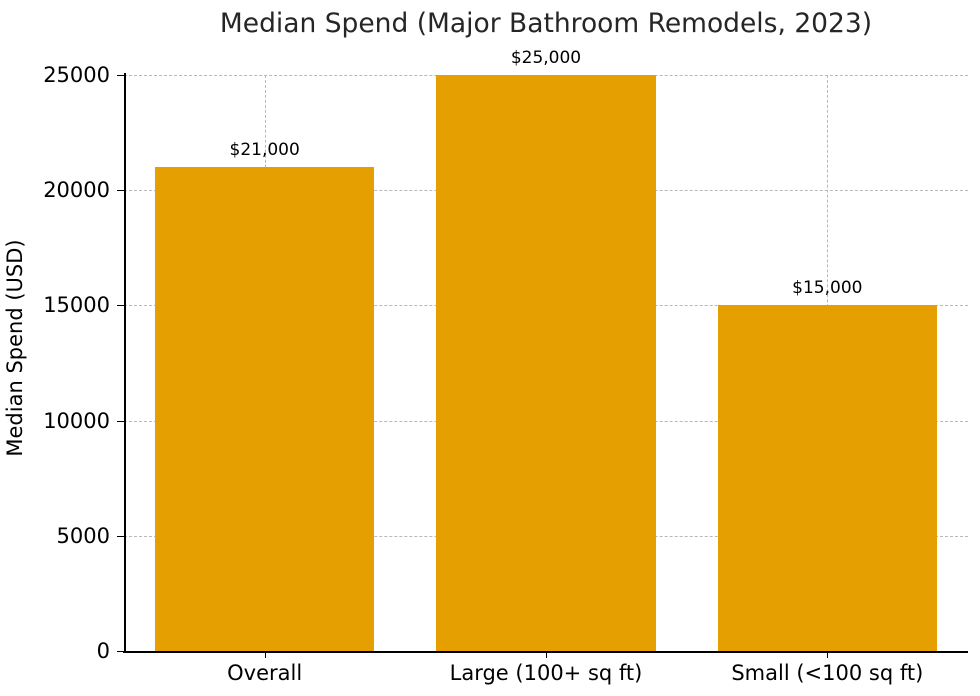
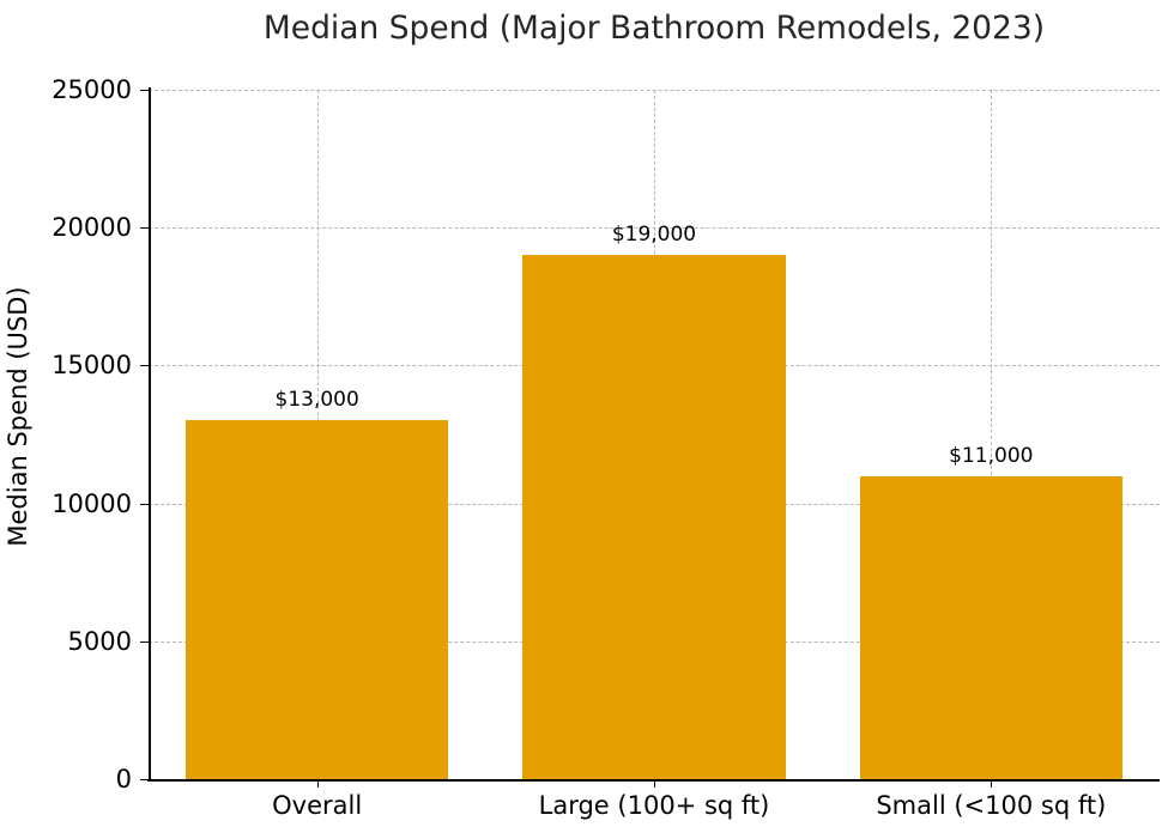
Overall: $21,000 -> $13,000
Large (100+ sq ft): $25,000 -> $19,000
Small (<100 sq ft): $15,000 -> $11,000
